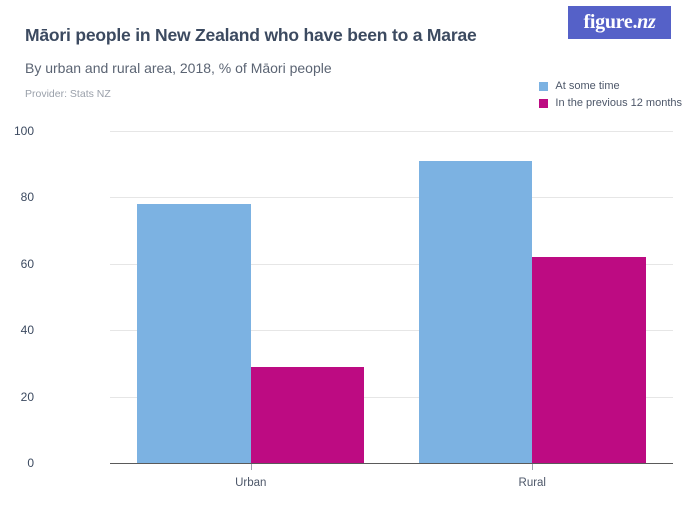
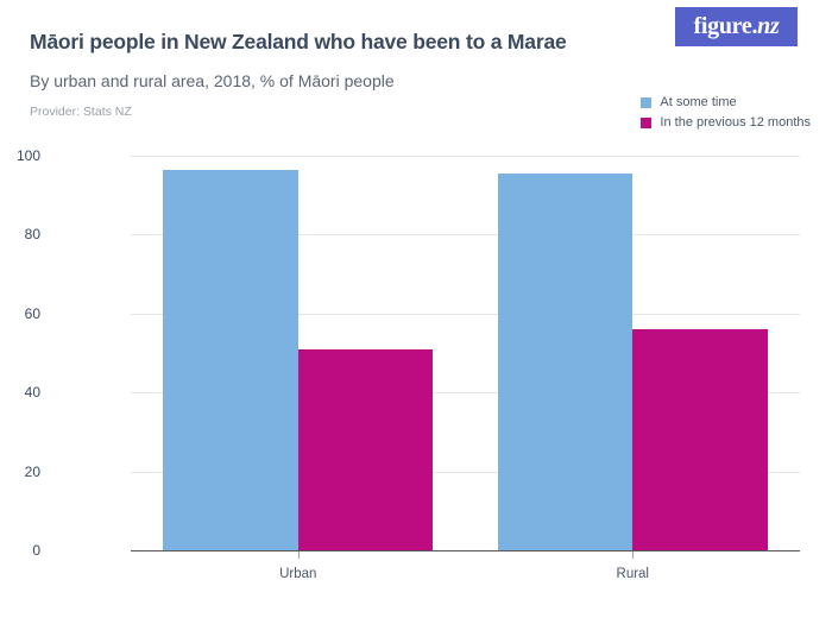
At some time/Urban: 78 -> 96
In the previous 12 months/Urban: 29 -> 51
At some time/Rural: 91 -> 96
In the previous 12 months/Rural: 62 -> 56
